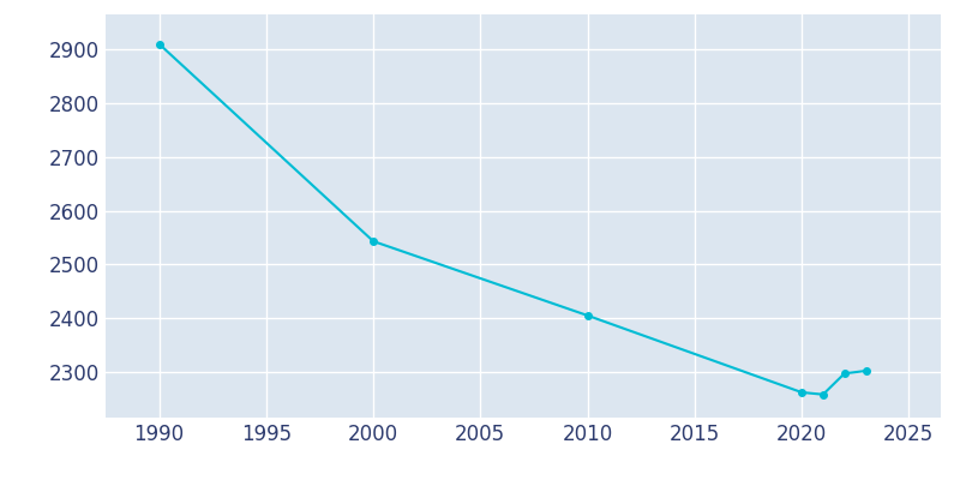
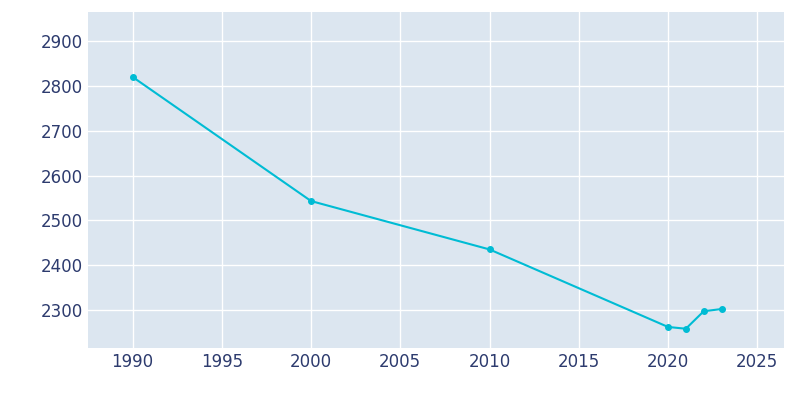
1990: 2910 -> 2820
2010: 2405 -> 2435
